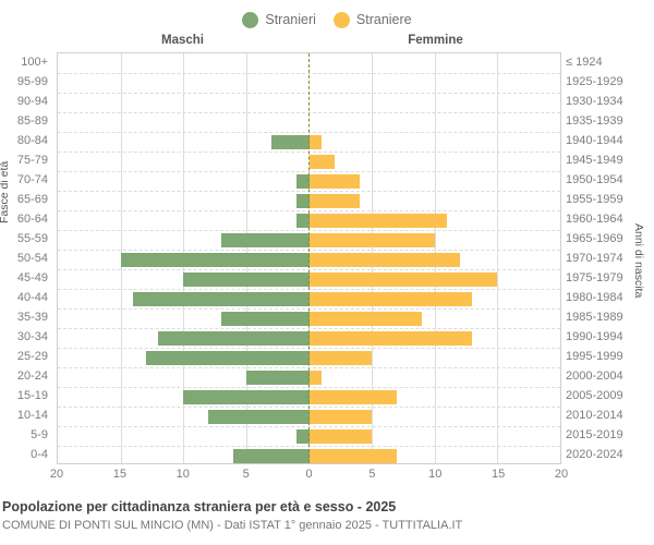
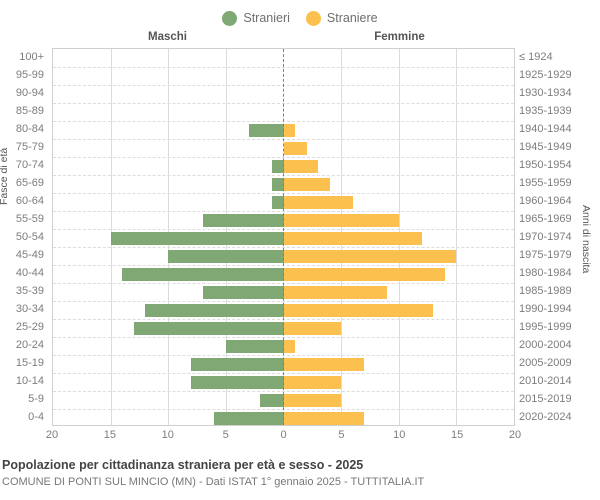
Straniere/70-74: 4 -> 3
Straniere/60-64: 11 -> 6
Straniere/40-44: 13 -> 14
Stranieri/15-19: 10 -> 8
Stranieri/5-9: 1 -> 2
